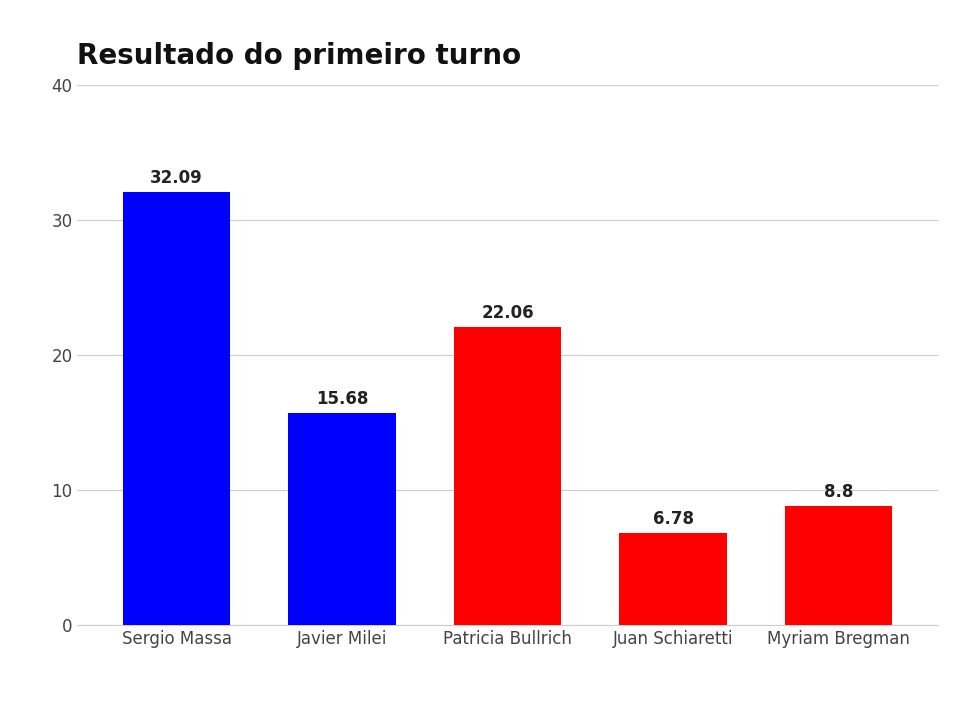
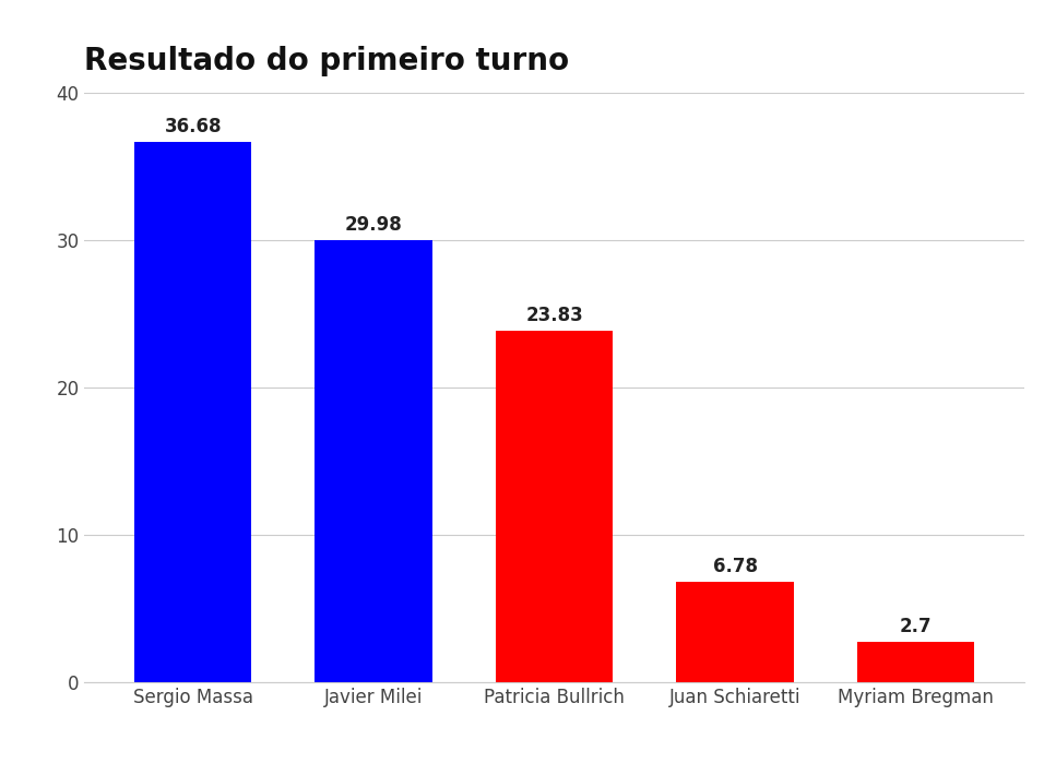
Sergio Massa: 32.09 -> 36.68
Javier Milei: 15.68 -> 29.98
Patricia Bullrich: 22.06 -> 23.83
Myriam Bregman: 8.8 -> 2.7
